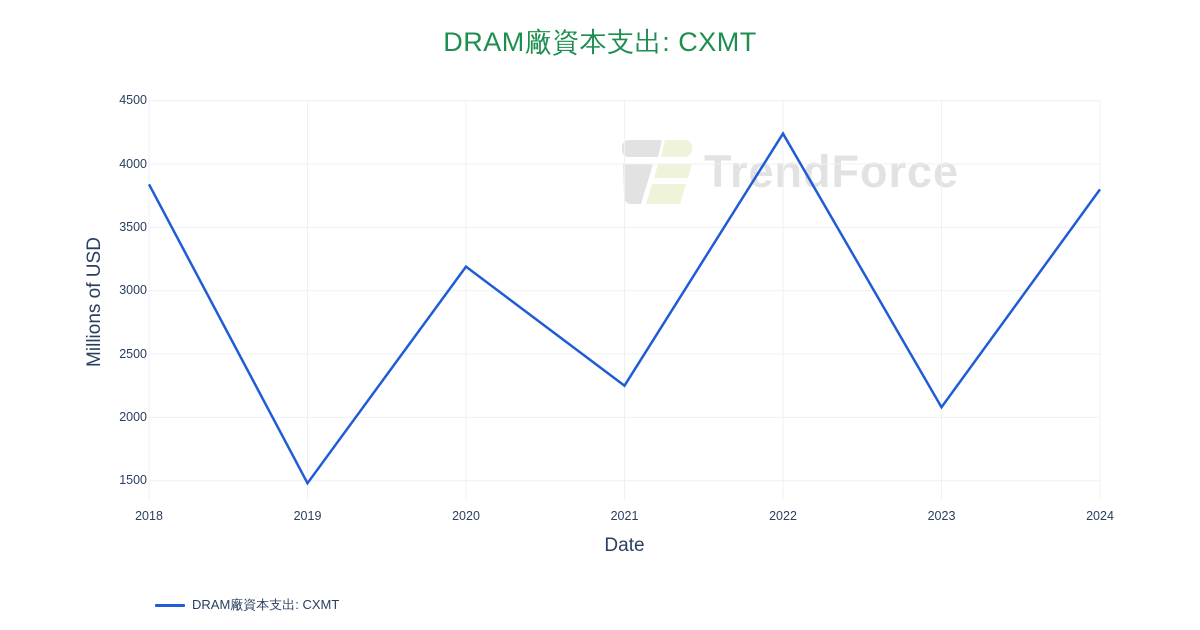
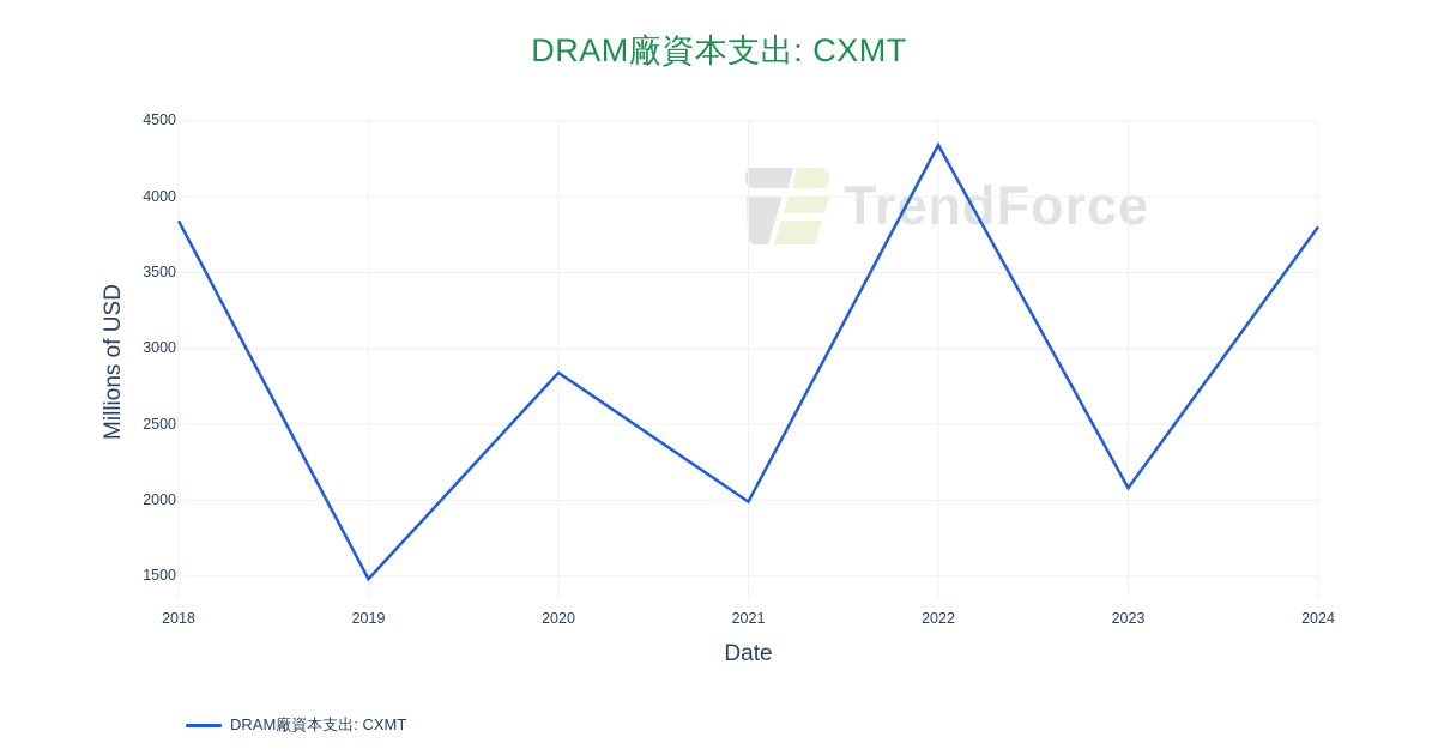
2020: 3190 -> 2840
2021: 2250 -> 1990
2022: 4240 -> 4340
